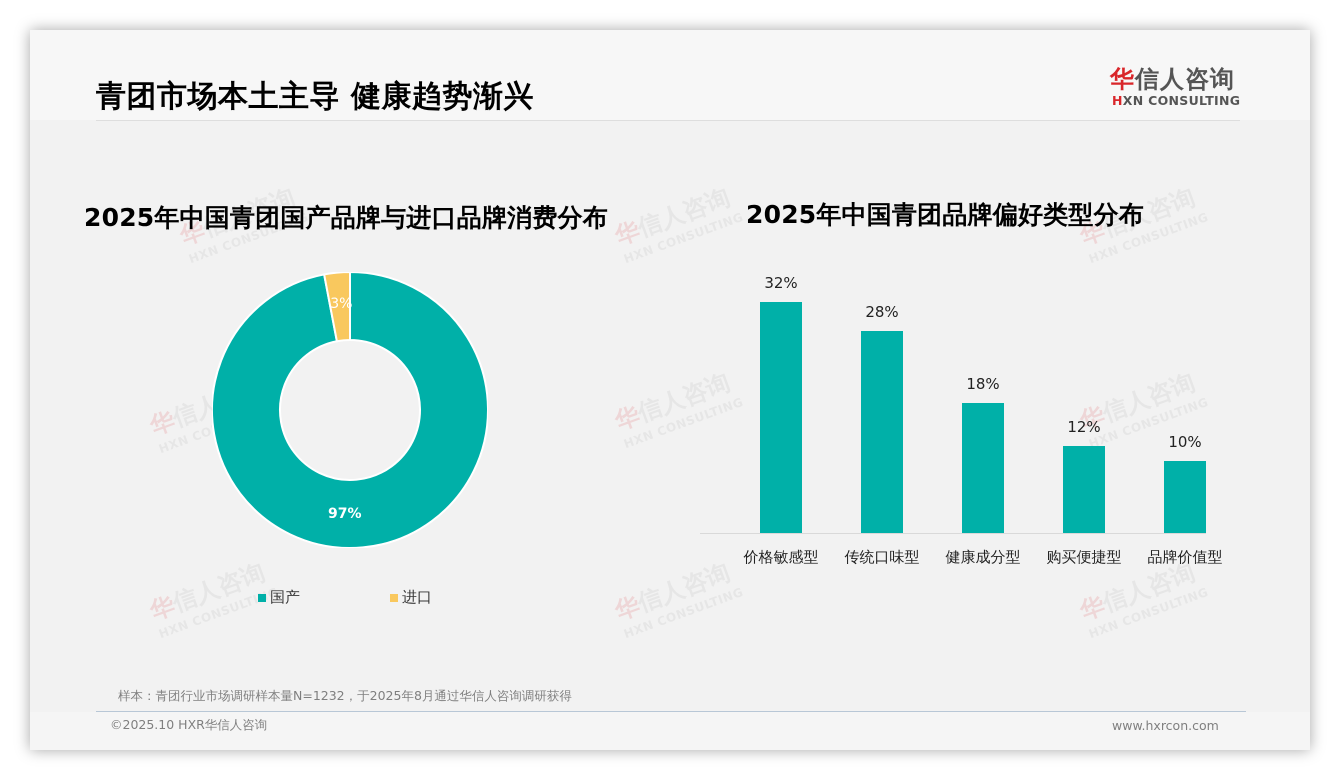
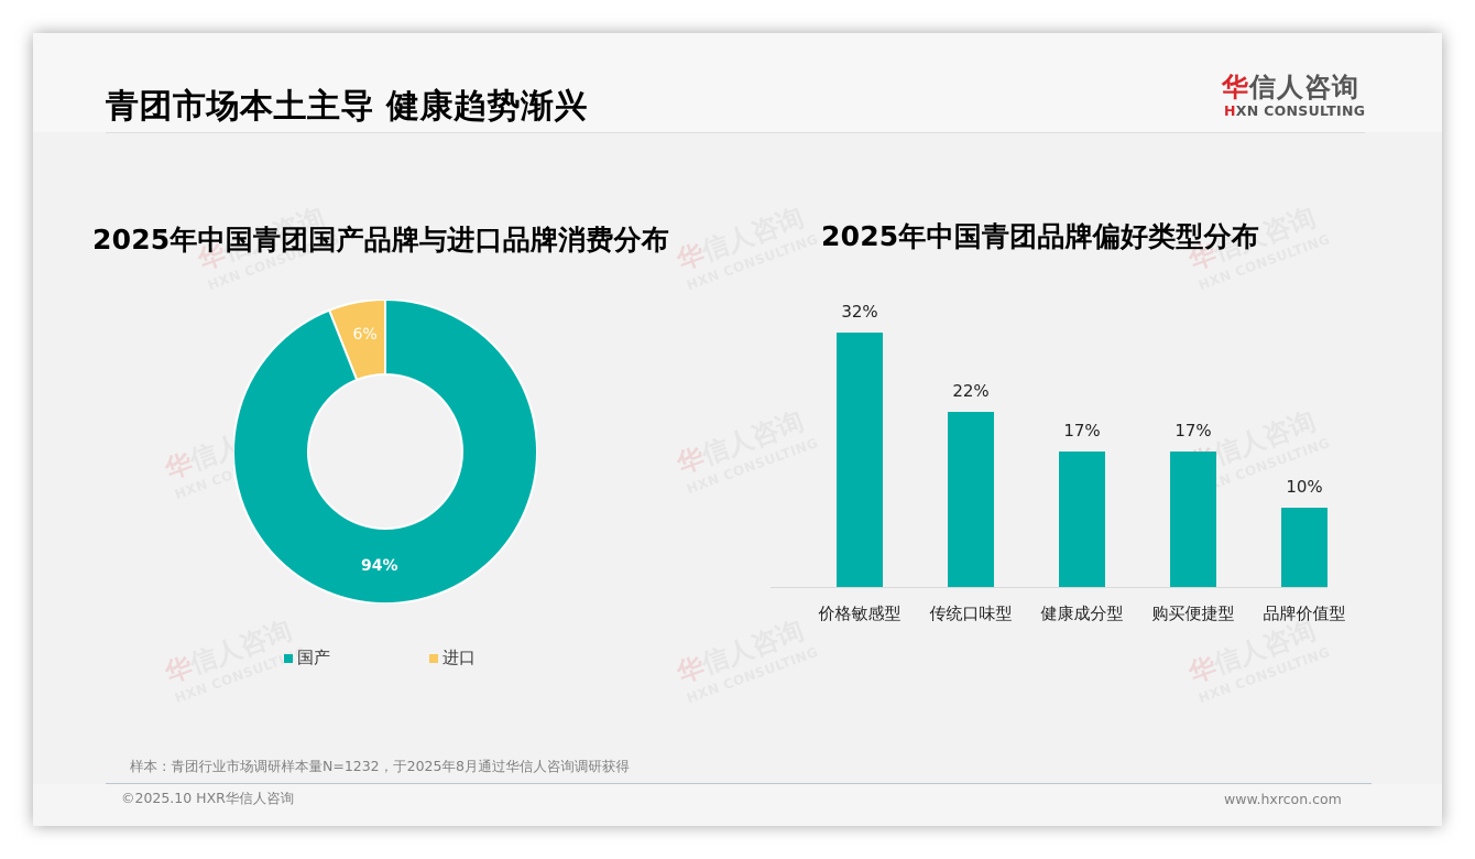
2025年中国青团国产品牌与进口品牌消费分布/国产: 97% -> 94%
2025年中国青团国产品牌与进口品牌消费分布/进口: 3% -> 6%
2025年中国青团品牌偏好类型分布/传统口味型: 28% -> 22%
2025年中国青团品牌偏好类型分布/健康成分型: 18% -> 17%
2025年中国青团品牌偏好类型分布/购买便捷型: 12% -> 17%
